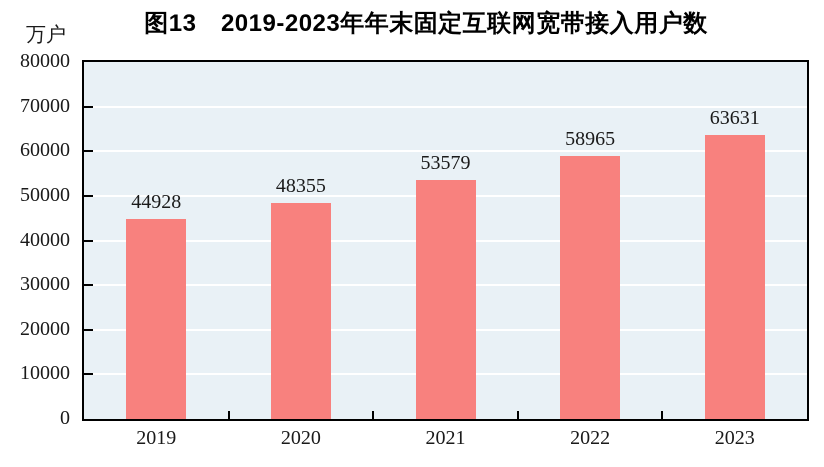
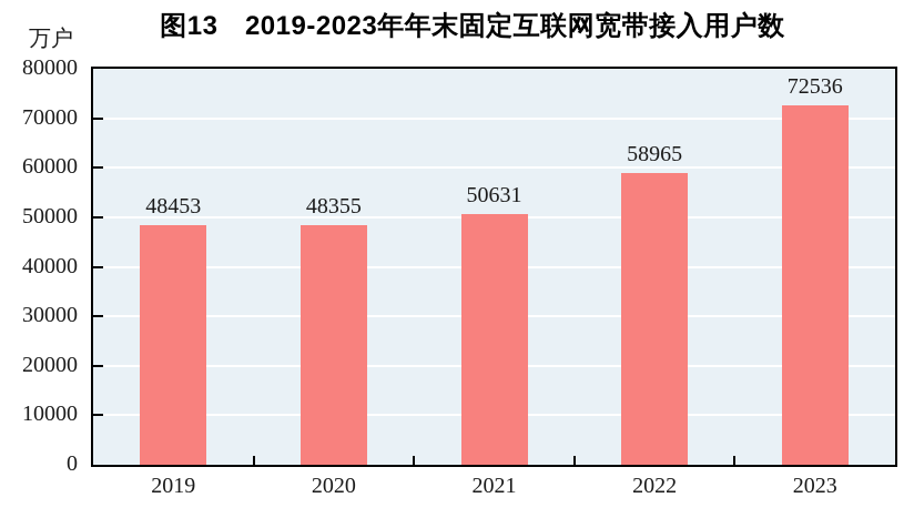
2019: 44928 -> 48453
2021: 53579 -> 50631
2023: 63631 -> 72536
